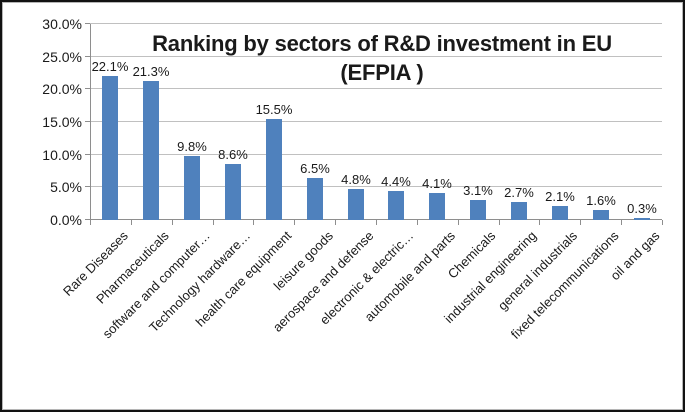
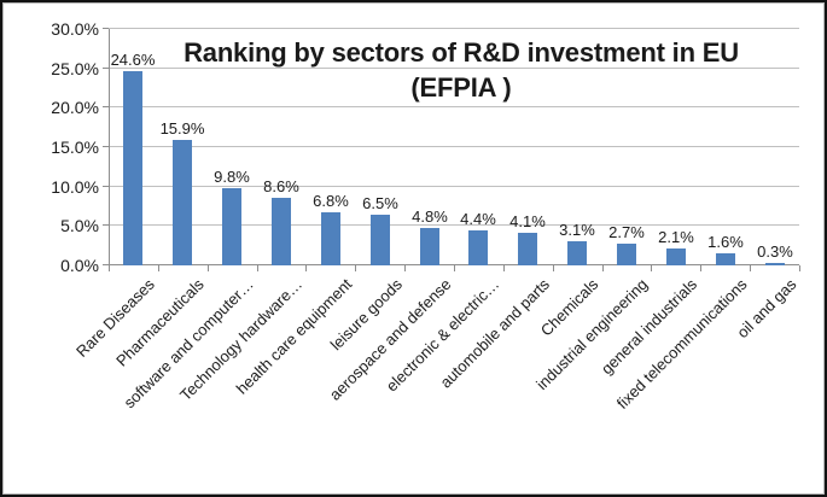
Rare Diseases: 22.1% -> 24.6%
Pharmaceuticals: 21.3% -> 15.9%
health care equipment: 15.5% -> 6.8%
